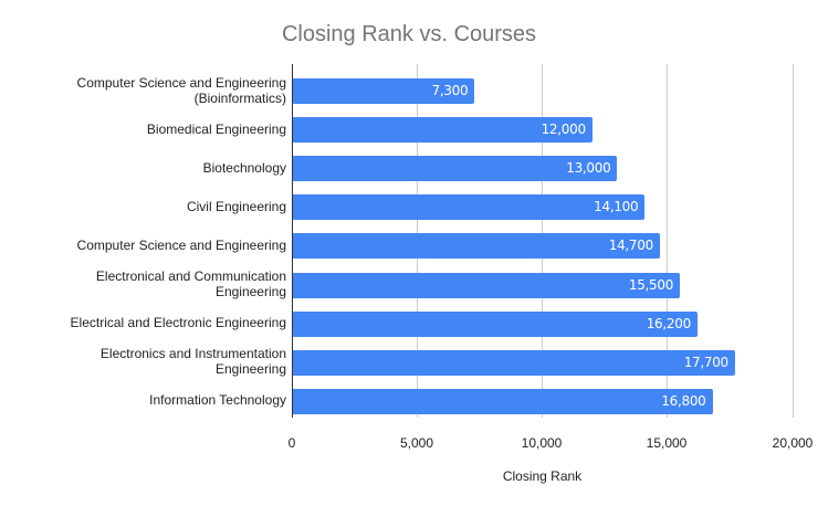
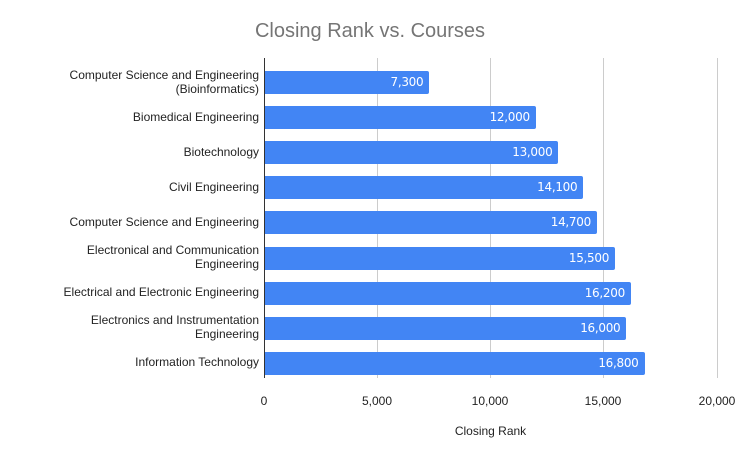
Electronics and Instrumentation Engineering: 17,700 -> 16,000
